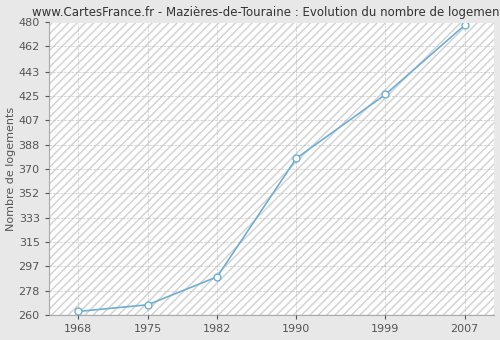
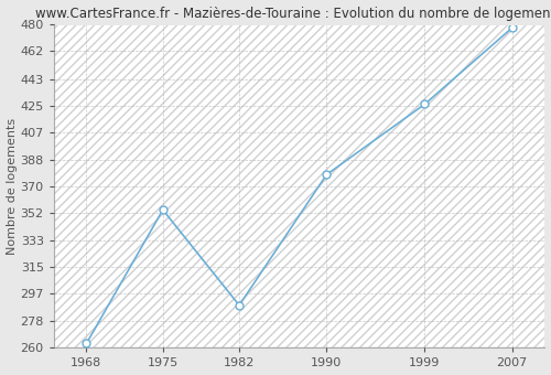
1975: 268 -> 354
